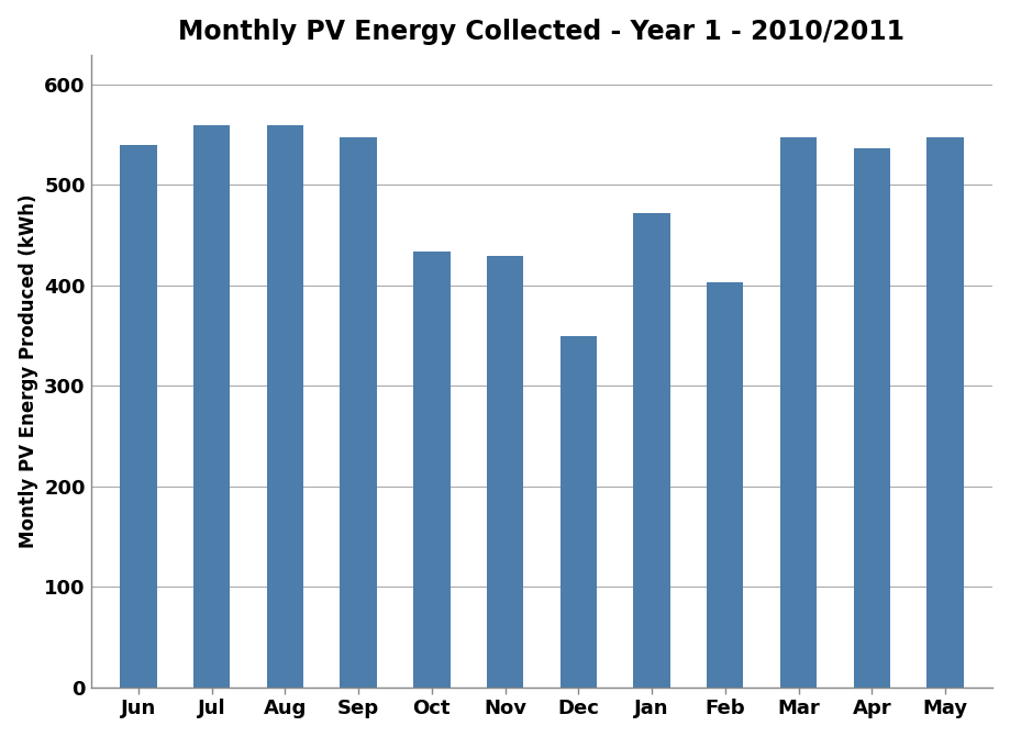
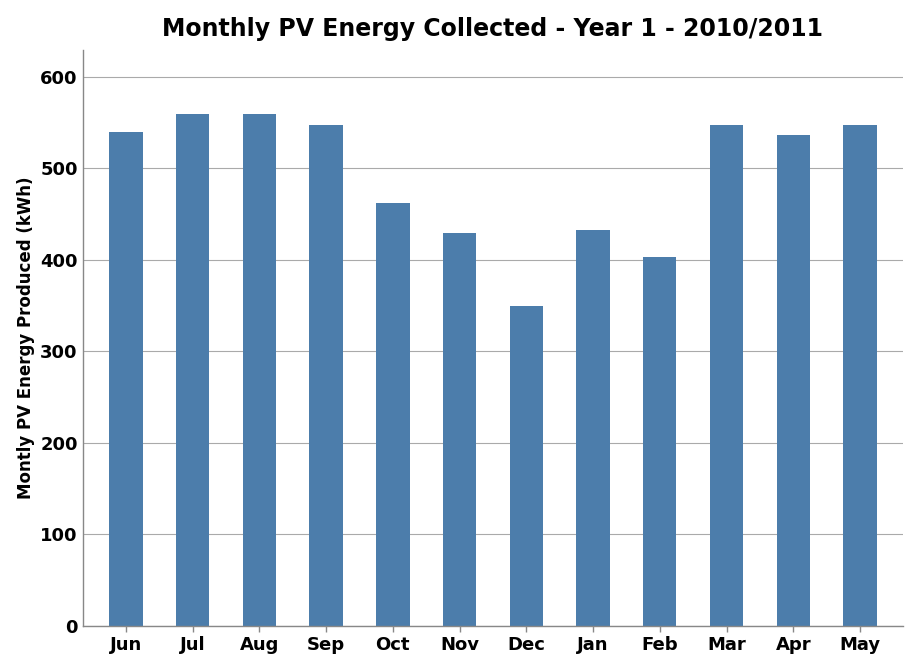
Oct: 434 -> 462
Jan: 472 -> 433
